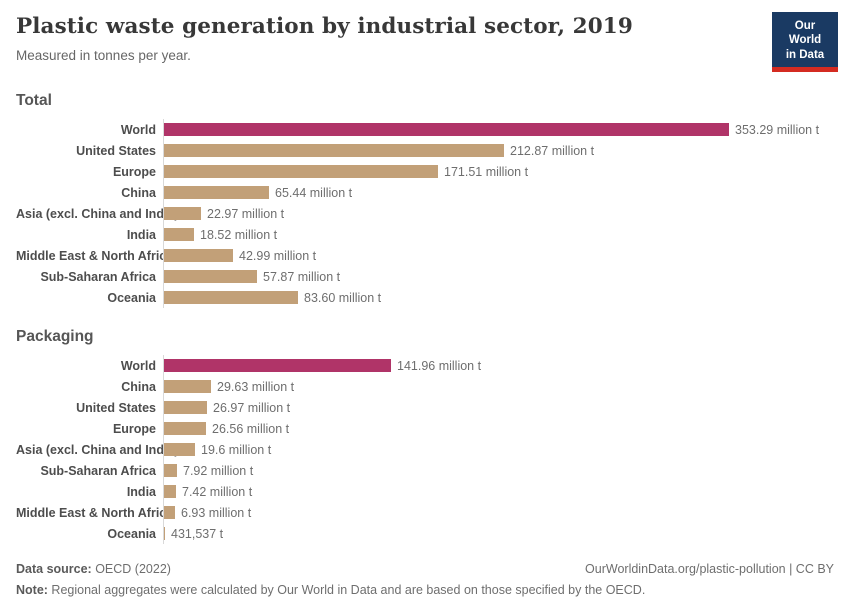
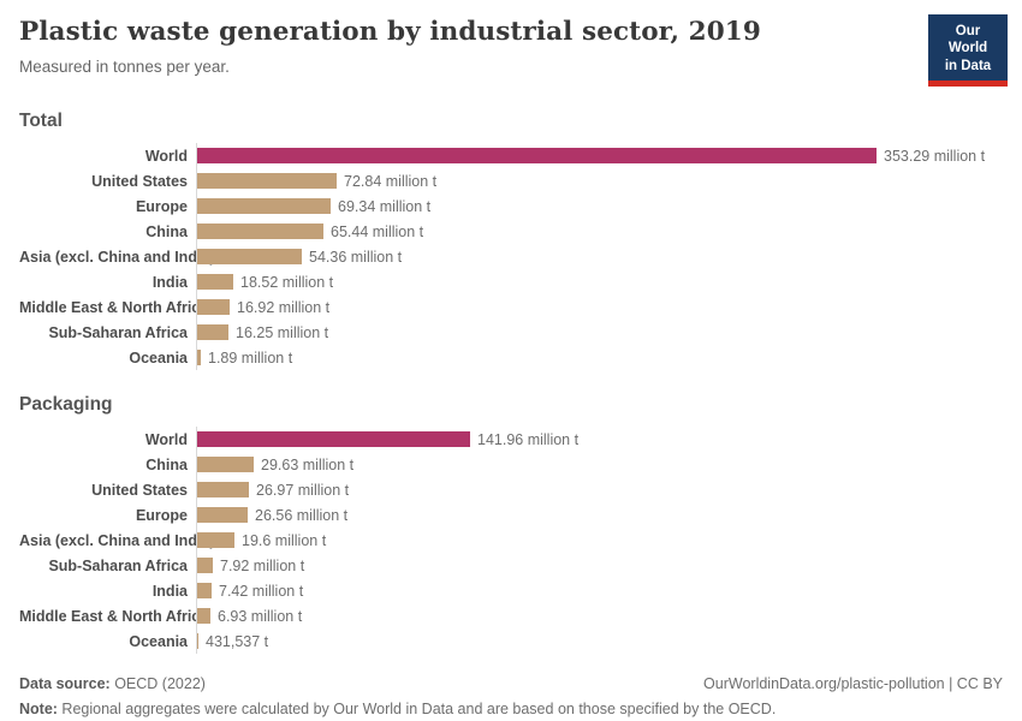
Total/United States: 212.87 -> 72.84
Total/Europe: 171.51 -> 69.34
Total/Asia (excl. China and India): 22.97 -> 54.36
Total/Middle East & North Africa: 42.99 -> 16.92
Total/Sub-Saharan Africa: 57.87 -> 16.25
Total/Oceania: 83.60 -> 1.89
